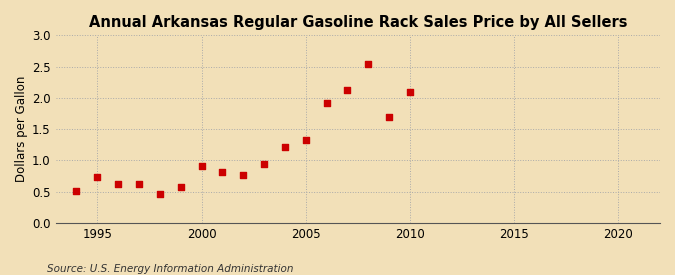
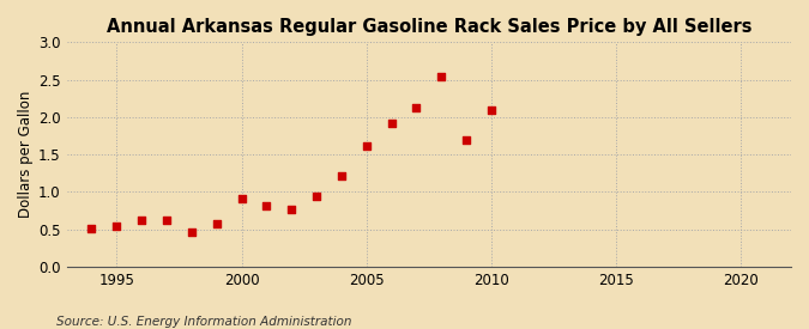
1995: 0.74 -> 0.55
2005: 1.32 -> 1.61
